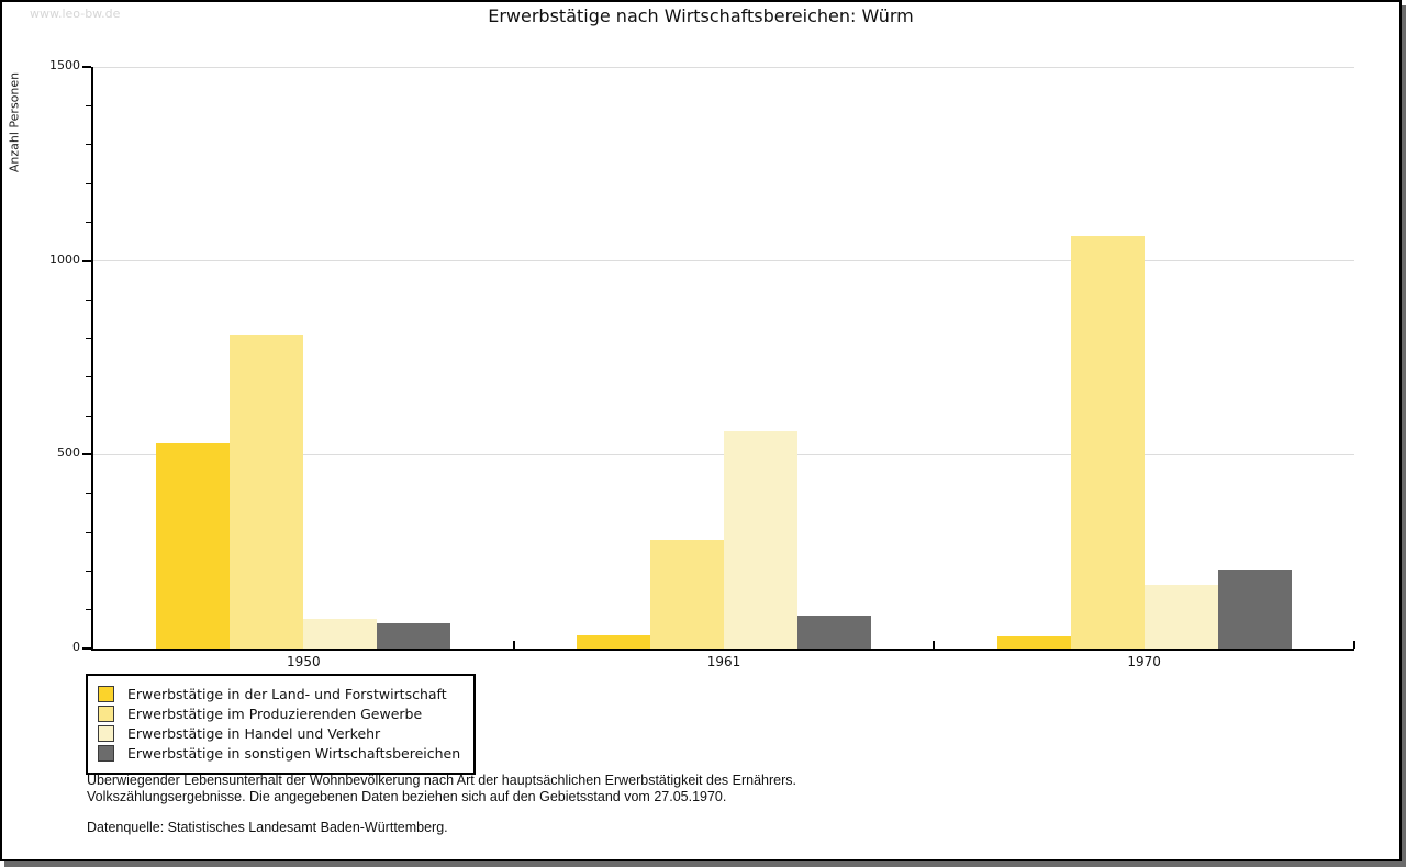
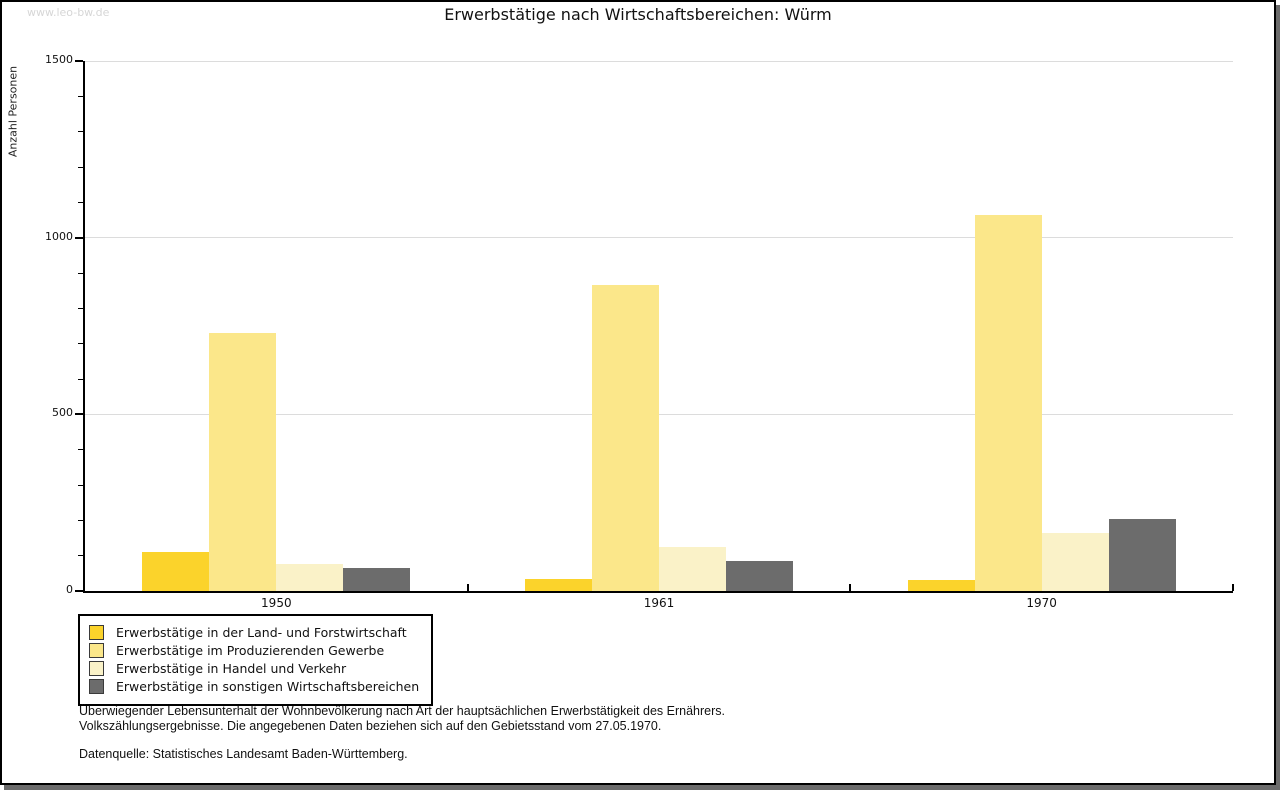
Erwerbstätige in der Land- und Forstwirtschaft/1950: 530 -> 110
Erwerbstätige im Produzierenden Gewerbe/1950: 810 -> 730
Erwerbstätige im Produzierenden Gewerbe/1961: 280 -> 860
Erwerbstätige in Handel und Verkehr/1961: 560 -> 120
